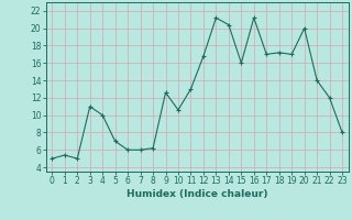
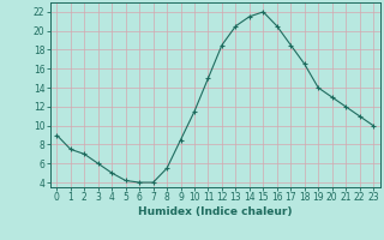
0: 5.0 -> 9.0
1: 5.4 -> 7.5
2: 5.0 -> 7.0
3: 11.0 -> 6.0
4: 10.0 -> 5.0
5: 7.0 -> 4.2
6: 6.0 -> 4.0
7: 6.0 -> 4.0
8: 6.2 -> 5.5
9: 12.6 -> 8.5
10: 10.6 -> 11.5
11: 13.0 -> 15.0
12: 16.8 -> 18.5
13: 21.2 -> 20.5
14: 20.4 -> 21.5
15: 16.0 -> 22.0
16: 21.2 -> 20.5
17: 17.0 -> 18.5
18: 17.2 -> 16.5
19: 17.0 -> 14.0
20: 20.0 -> 13.0
21: 14.0 -> 12.0
22: 12.0 -> 11.0
23: 8.0 -> 10.0
